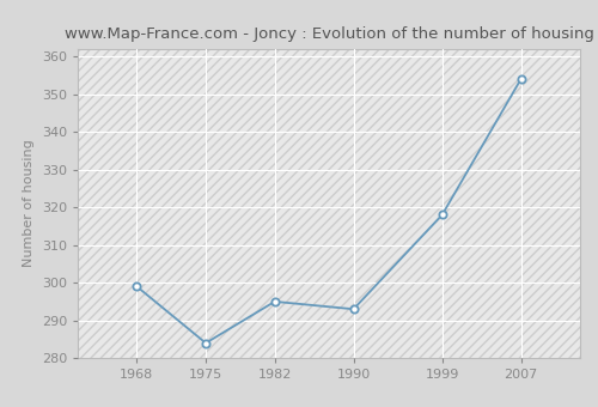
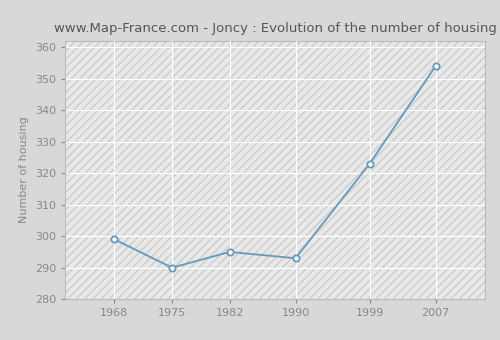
1975: 284 -> 290
1999: 318 -> 323
